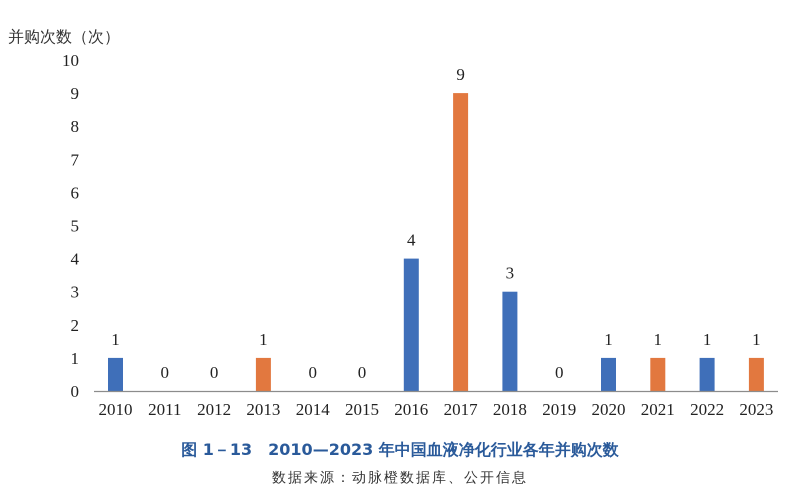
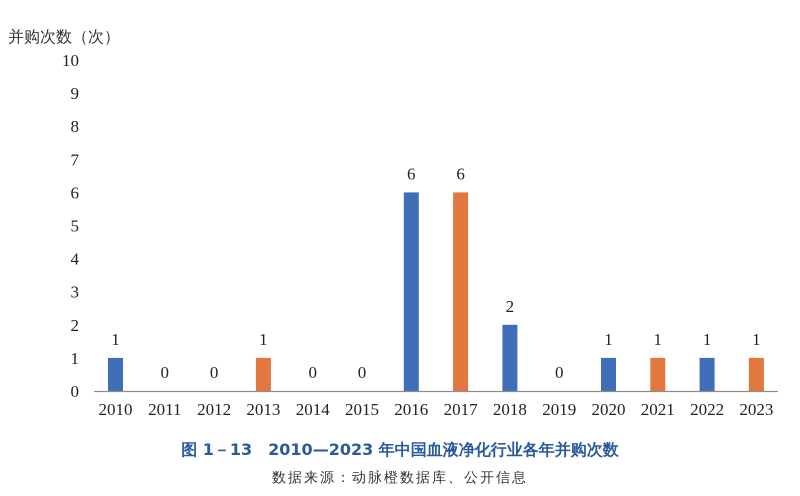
2016: 4 -> 6
2017: 9 -> 6
2018: 3 -> 2
